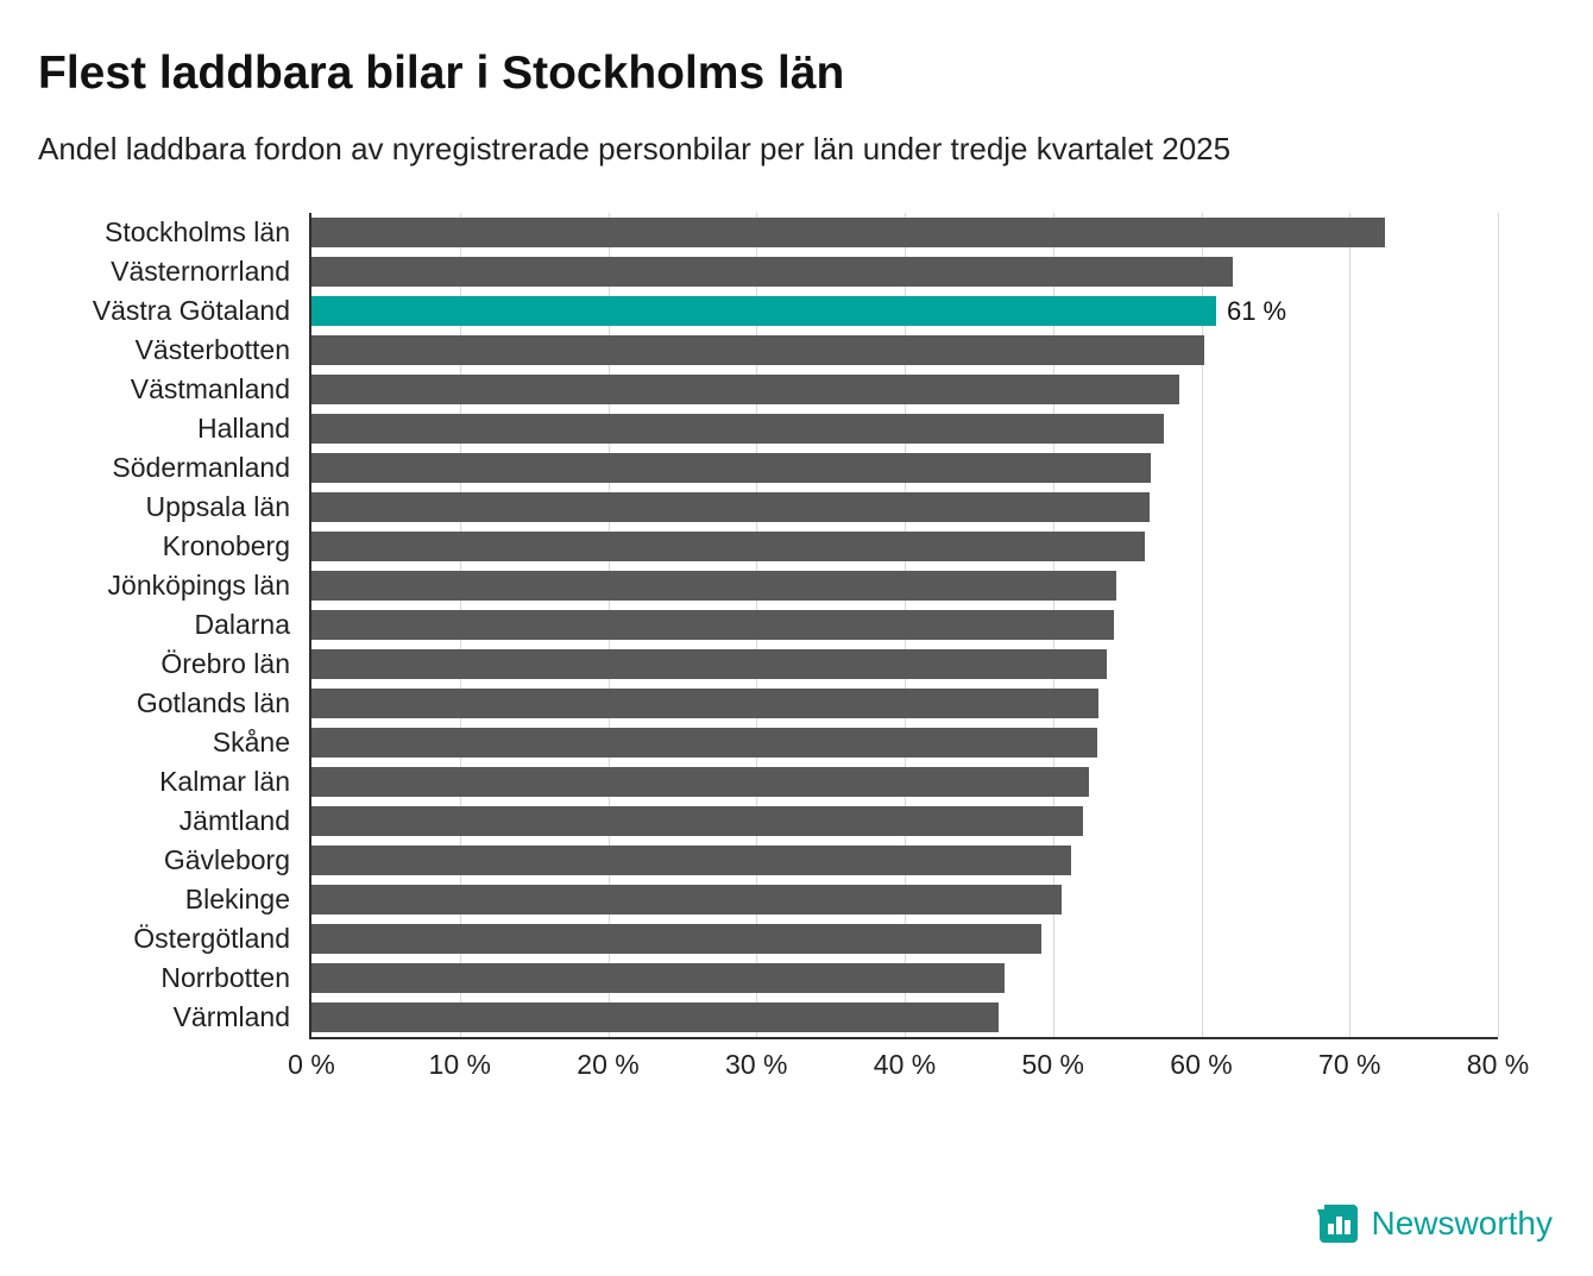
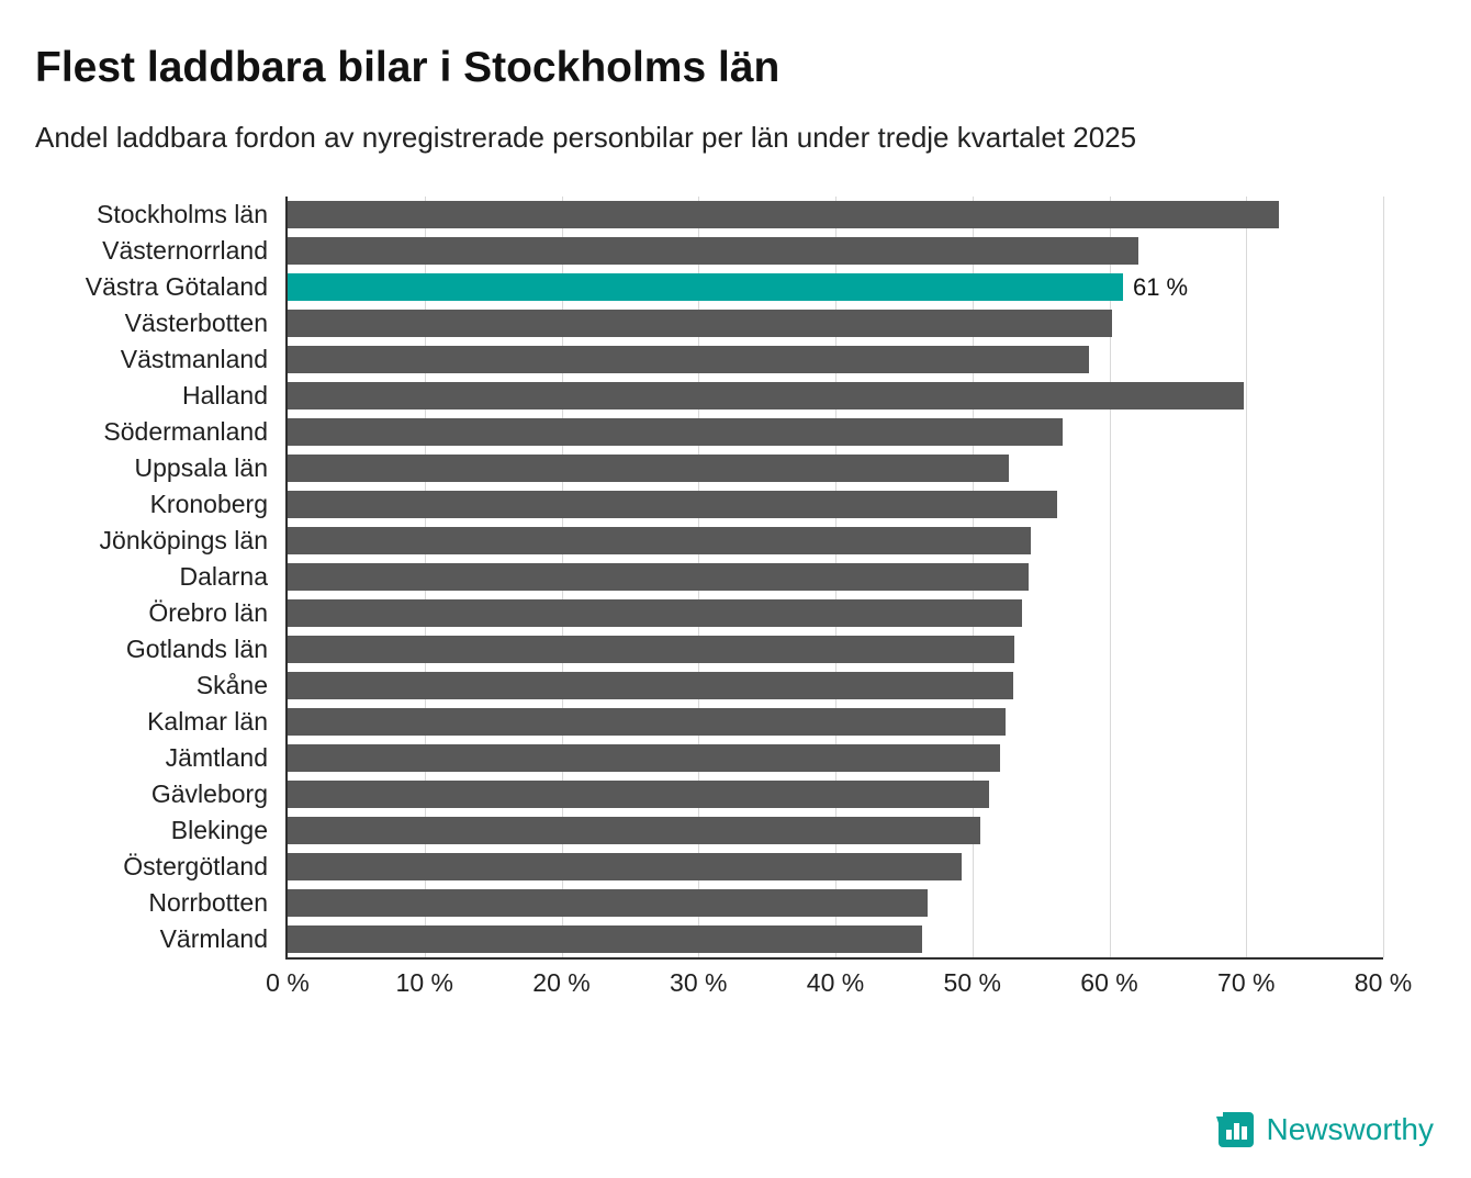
Halland: 57.5% -> 69.8%
Uppsala län: 56.5% -> 52.7%
